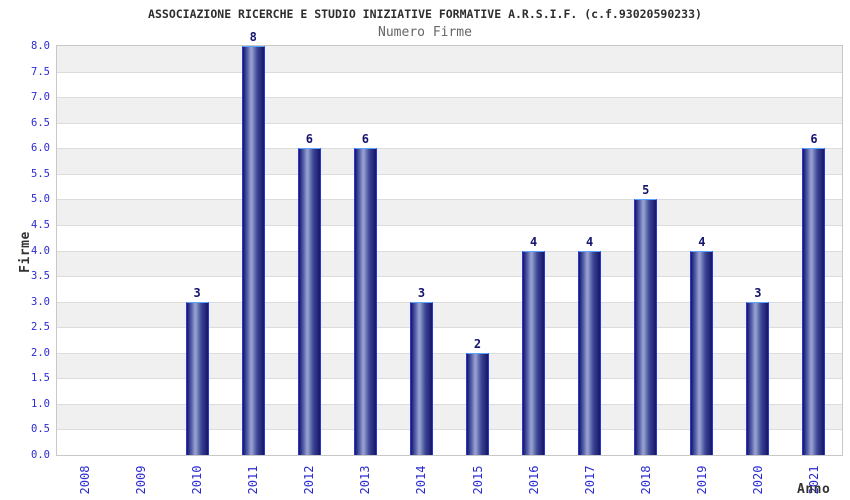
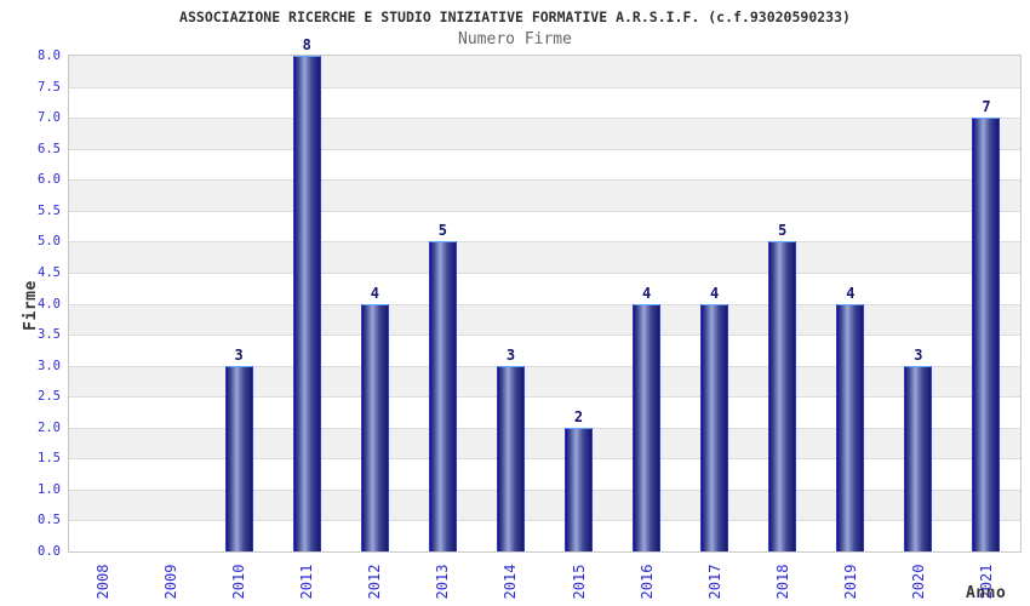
2012: 6 -> 4
2013: 6 -> 5
2021: 6 -> 7
